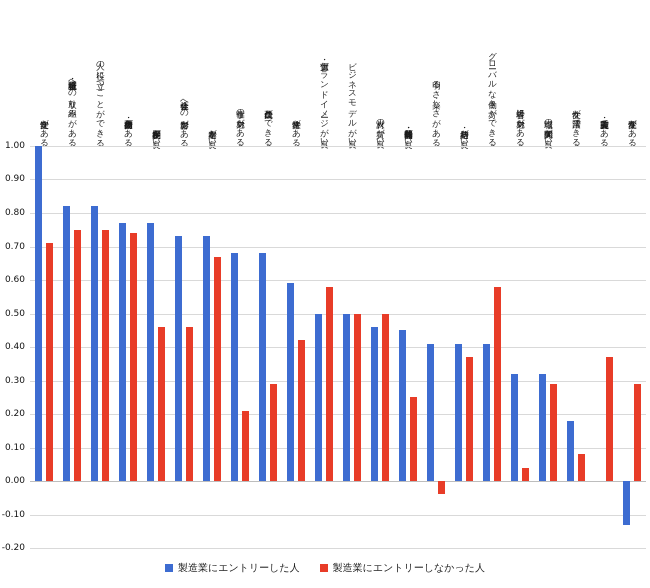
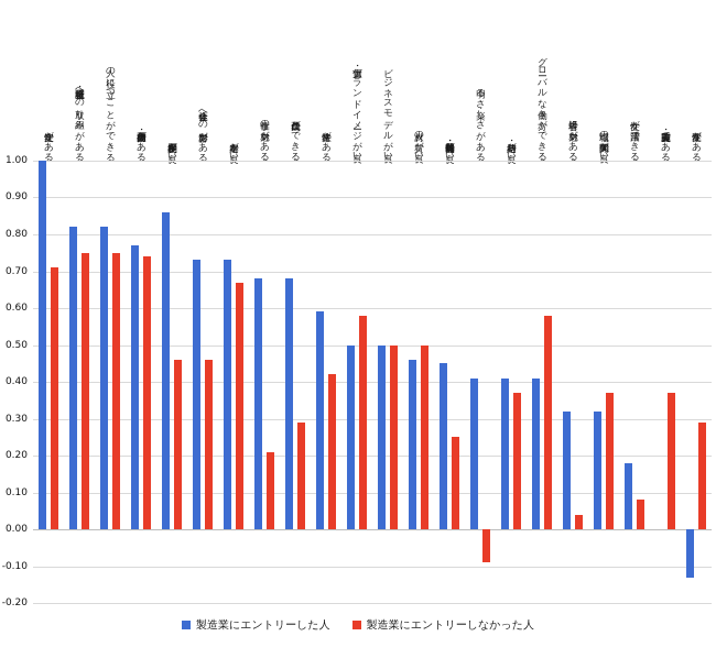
製造業にエントリーした人/福利厚生制度が良い: 0.77 -> 0.86
製造業にエントリーしなかった人/明るさ・楽しさがある: -0.04 -> -0.09
製造業にエントリーしなかった人/職場の人間関係が良い: 0.29 -> 0.37
